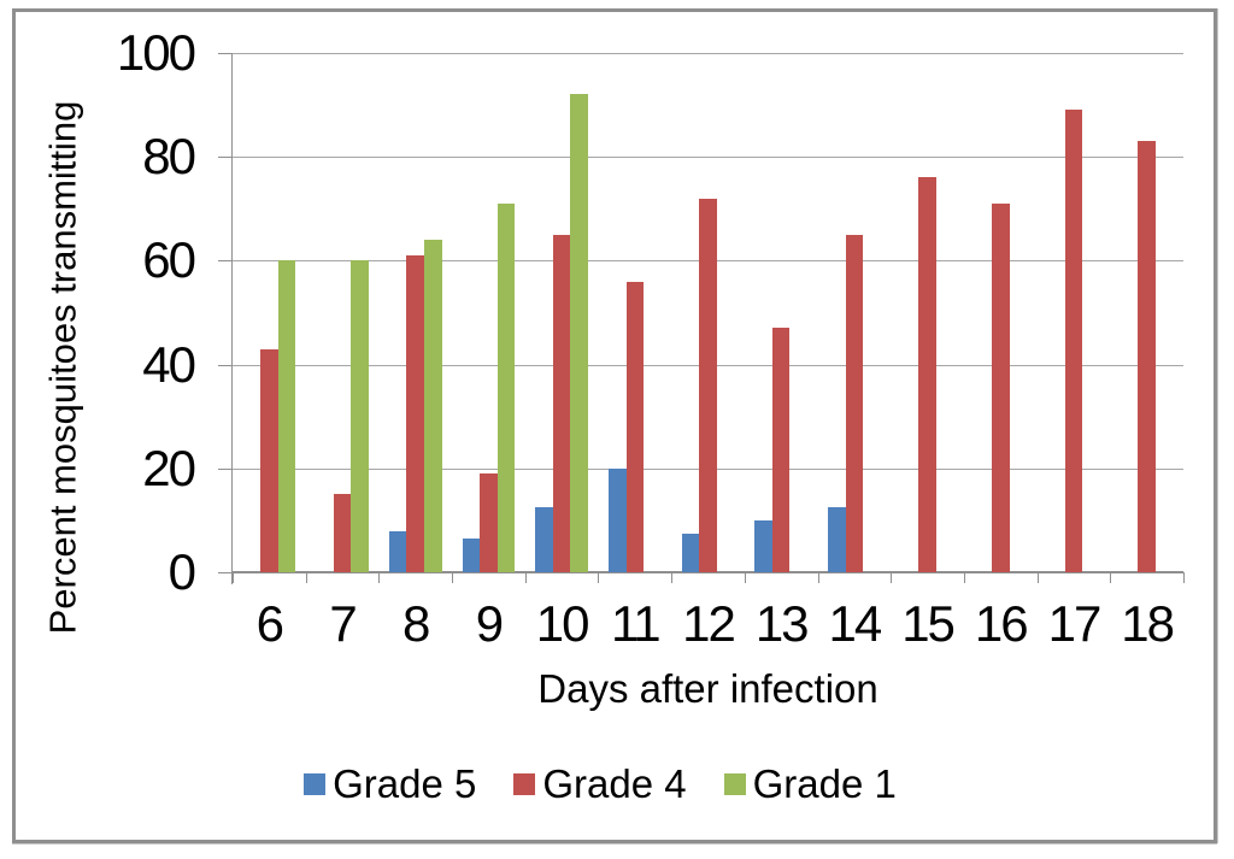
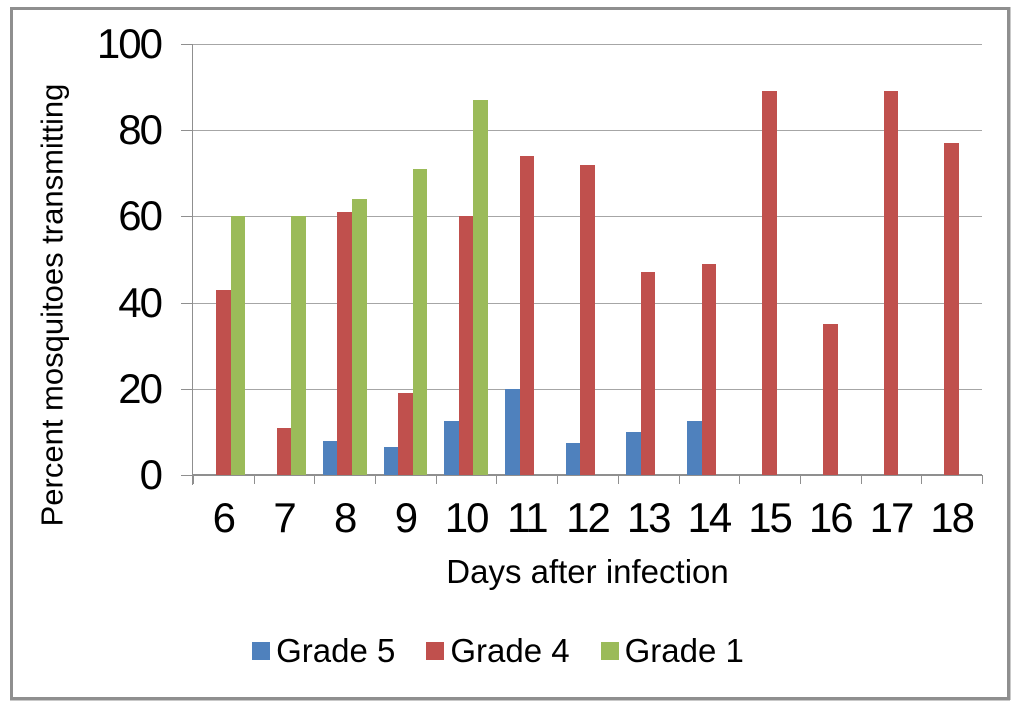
Grade 4/7: 15 -> 11
Grade 4/10: 65 -> 60
Grade 1/10: 92 -> 87
Grade 4/11: 56 -> 74
Grade 4/14: 65 -> 49
Grade 4/15: 76 -> 89
Grade 4/16: 71 -> 35
Grade 4/18: 83 -> 77
